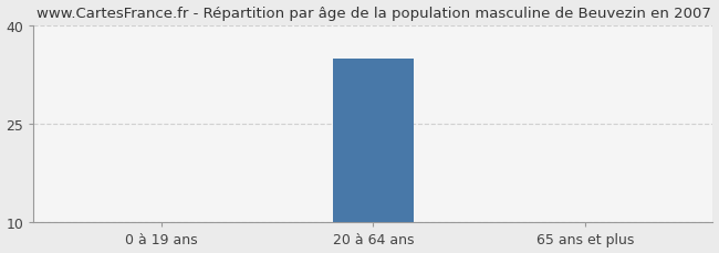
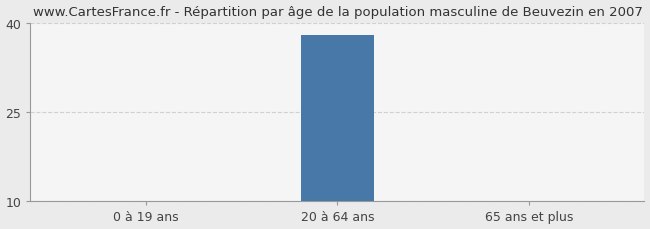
20 à 64 ans: 35 -> 38
